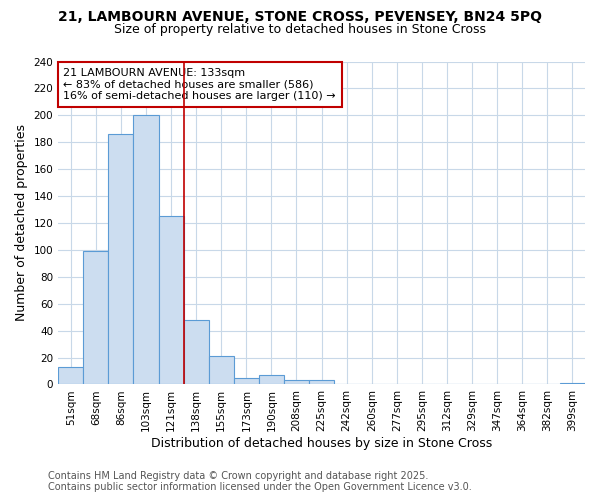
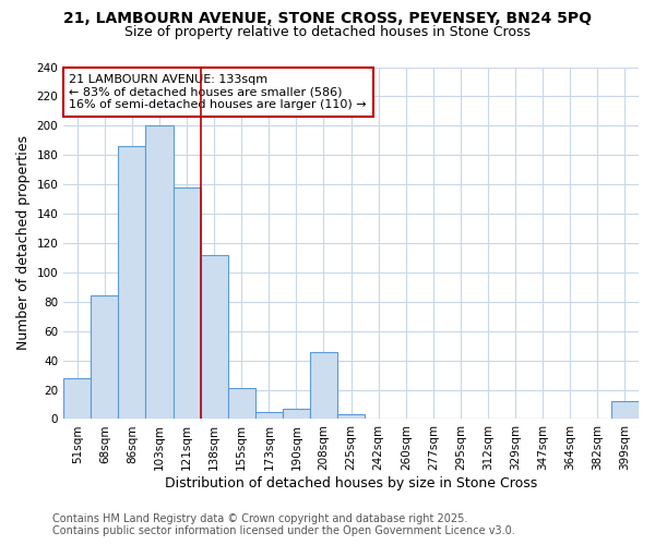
51sqm: 13 -> 28
68sqm: 99 -> 84
121sqm: 125 -> 158
138sqm: 48 -> 112
208sqm: 3 -> 46
399sqm: 1 -> 12
